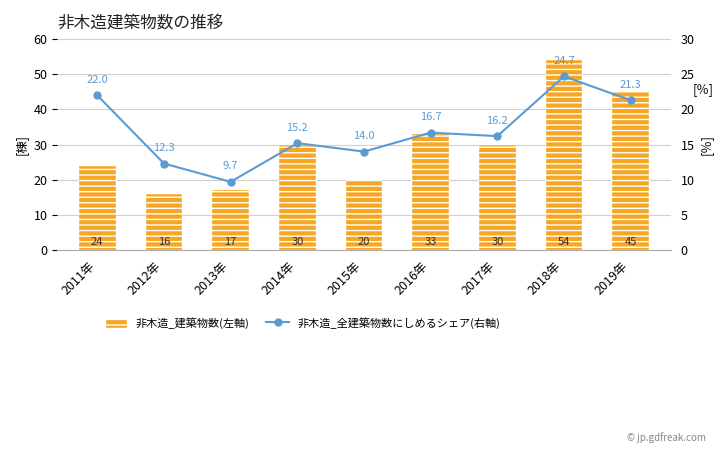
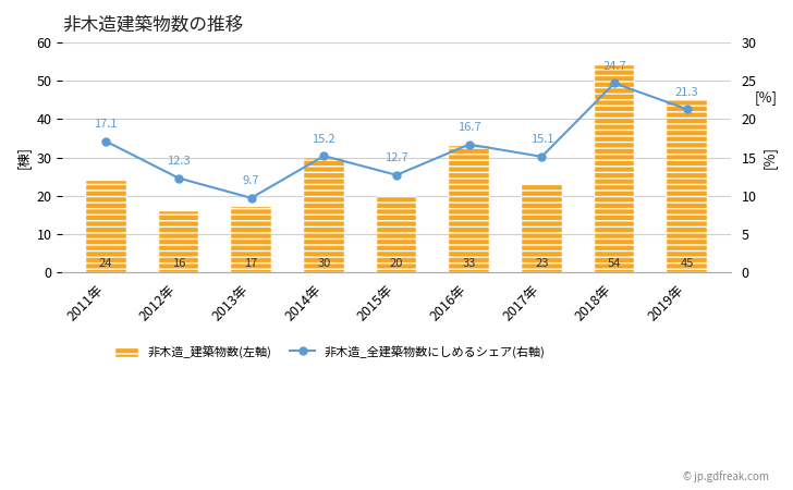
非木造_全建築物数にしめるシェア(右軸)/2011年: 22.0 -> 17.1
非木造_全建築物数にしめるシェア(右軸)/2015年: 14.0 -> 12.7
非木造_建築物数(左軸)/2017年: 30 -> 23
非木造_全建築物数にしめるシェア(右軸)/2017年: 16.2 -> 15.1
